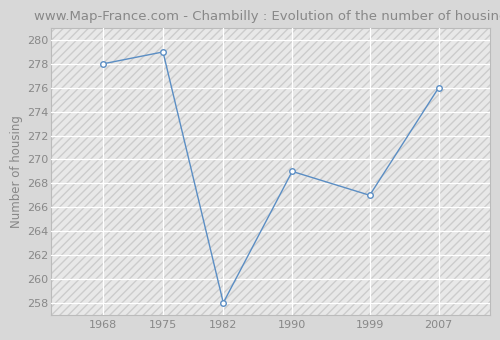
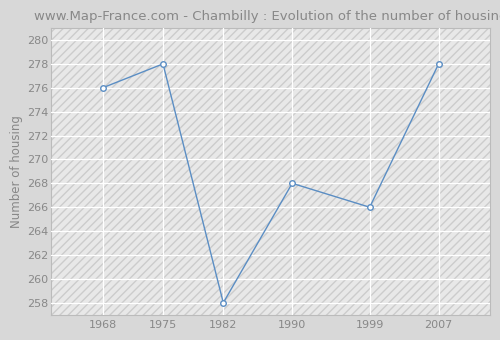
1968: 278 -> 276
1975: 279 -> 278
1990: 269 -> 268
1999: 267 -> 266
2007: 276 -> 278
